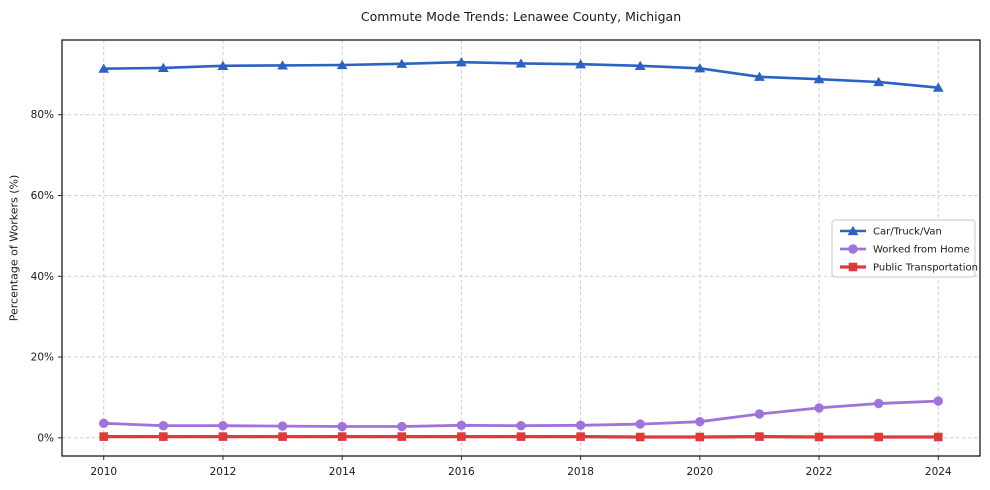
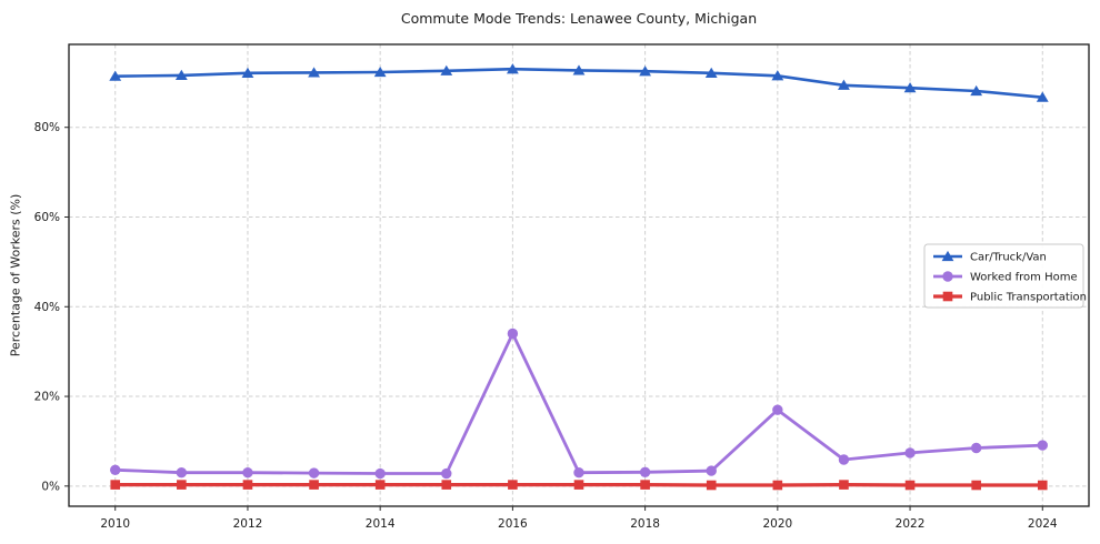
Worked from Home/2016: 3% -> 34%
Worked from Home/2020: 4% -> 17%
